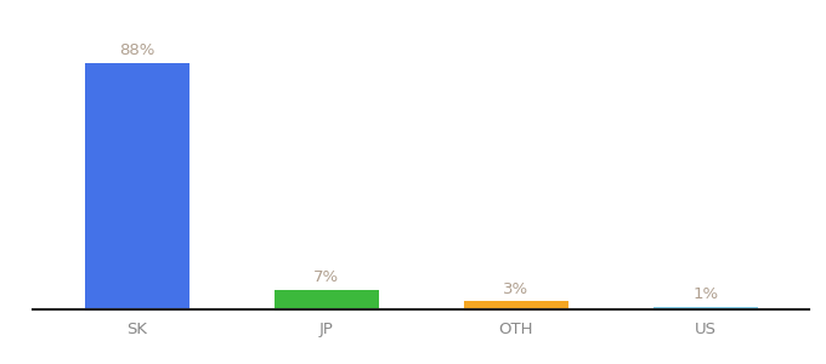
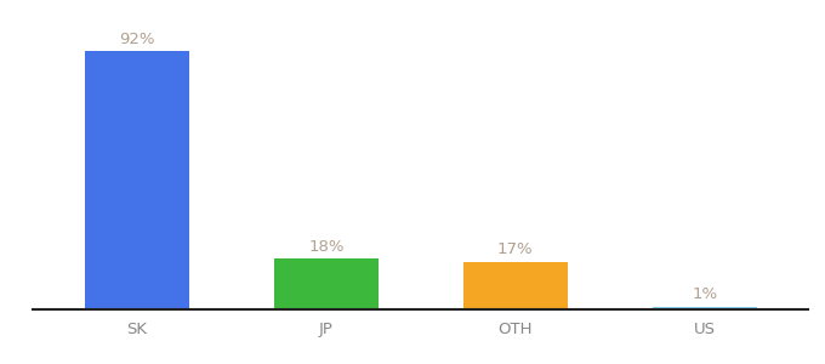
SK: 88% -> 92%
JP: 7% -> 18%
OTH: 3% -> 17%
